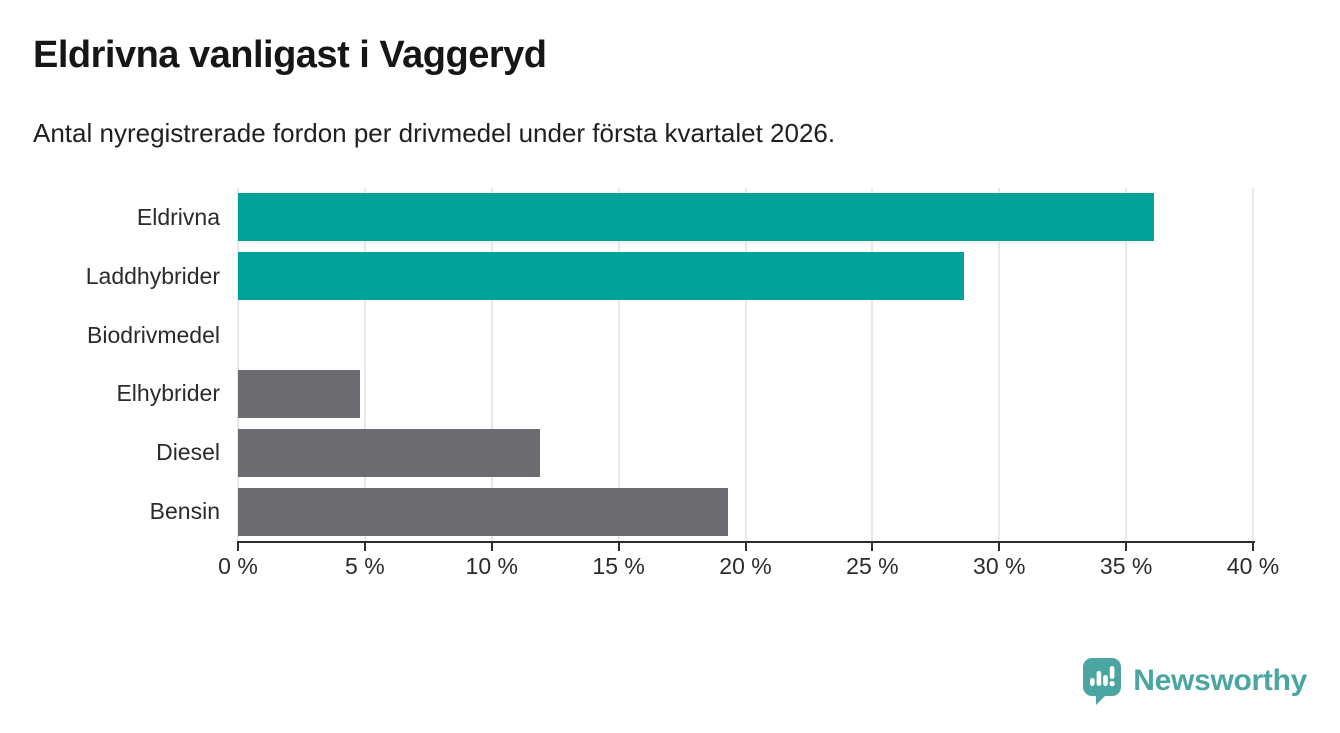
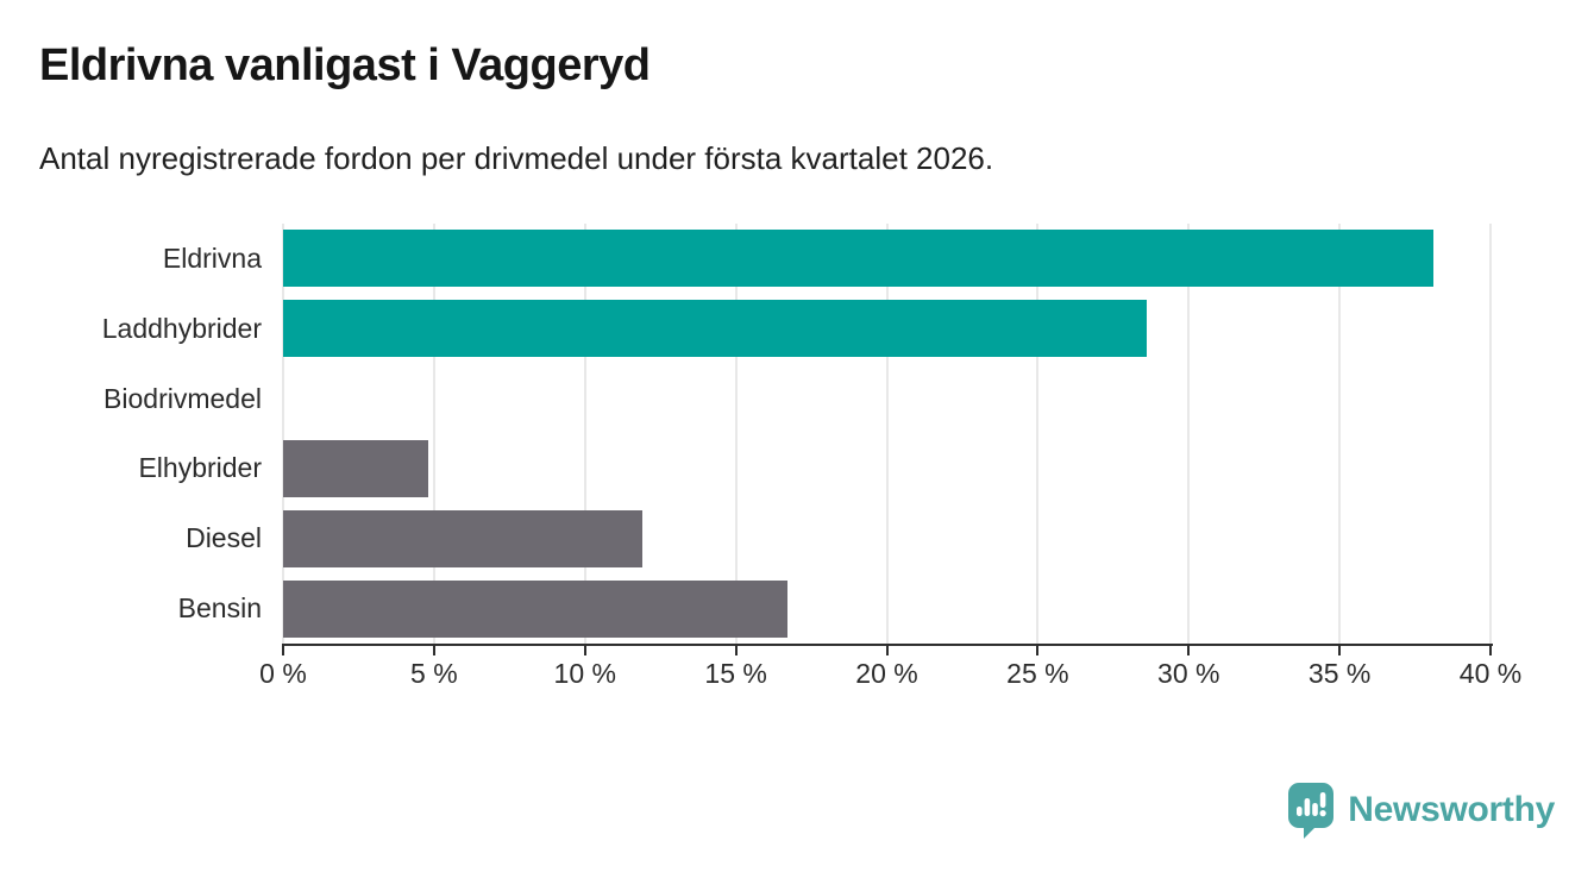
Eldrivna: 36.1% -> 38.1%
Bensin: 19.3% -> 16.7%
